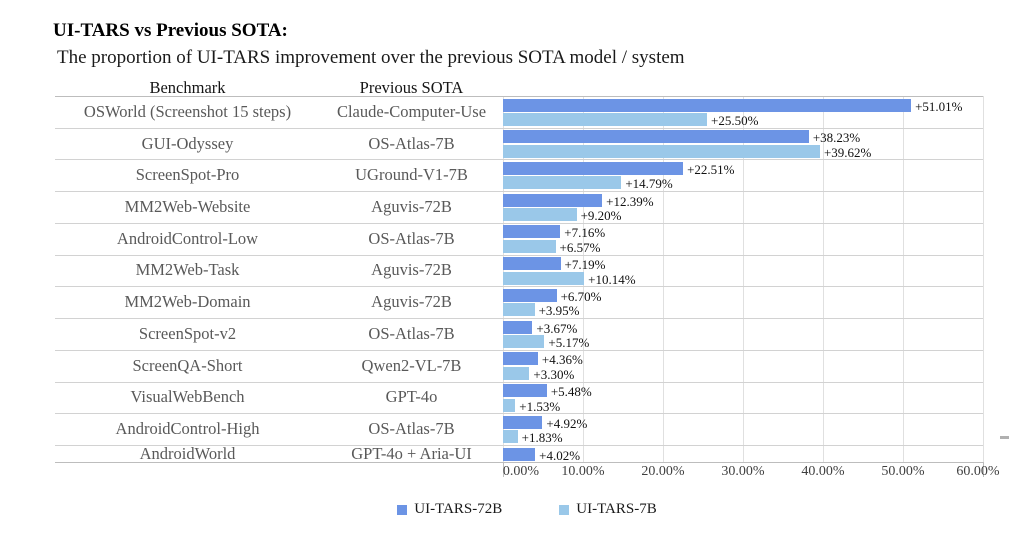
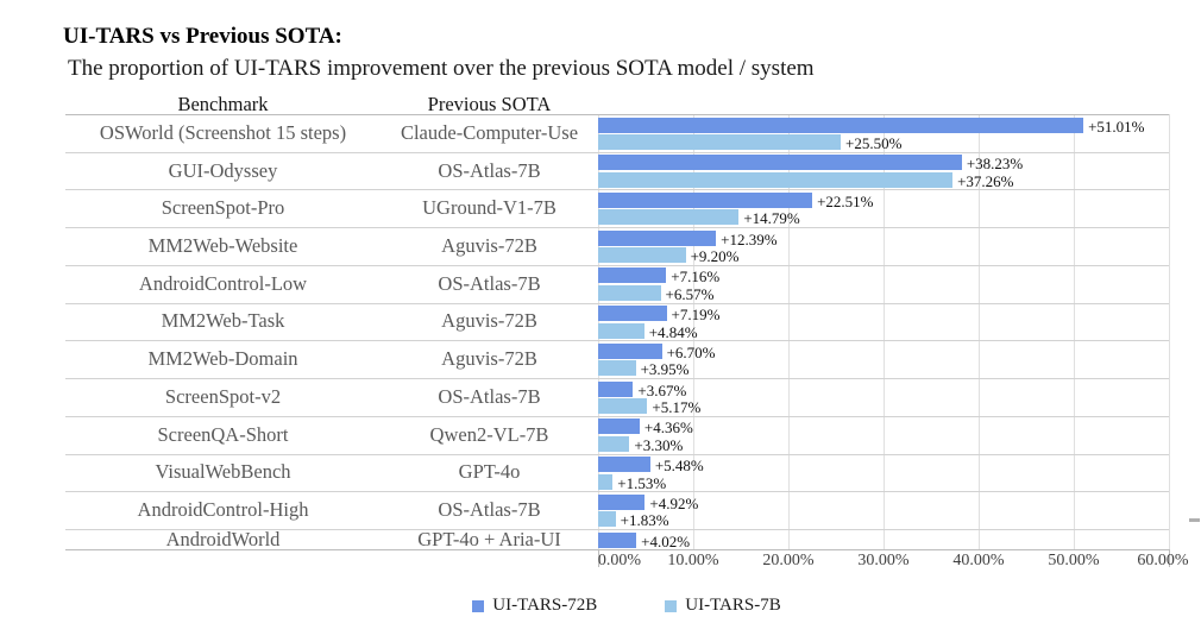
UI-TARS-7B/GUI-Odyssey: +39.62% -> +37.26%
UI-TARS-7B/MM2Web-Task: +10.14% -> +4.84%
